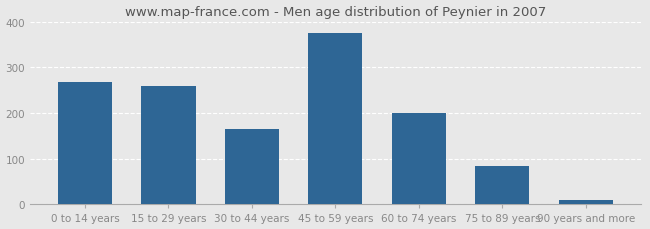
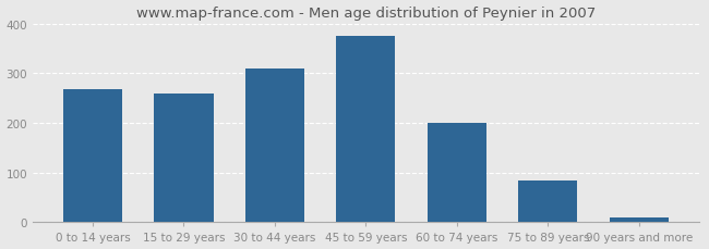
30 to 44 years: 165 -> 310
